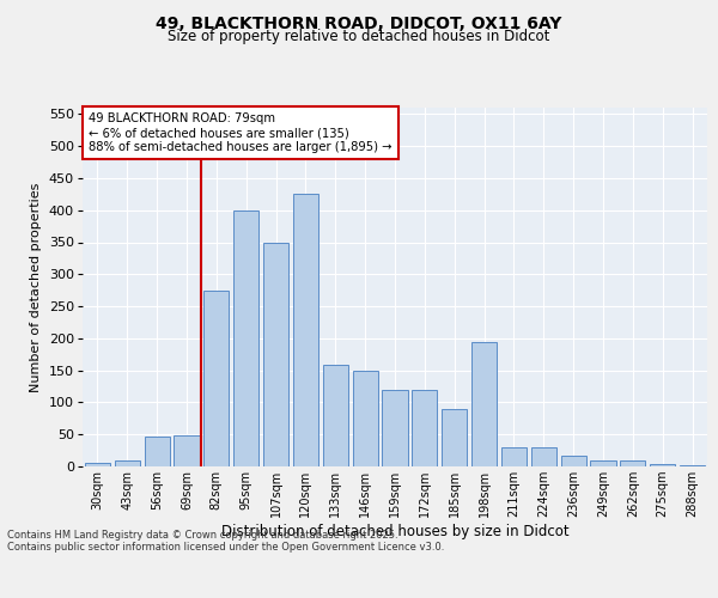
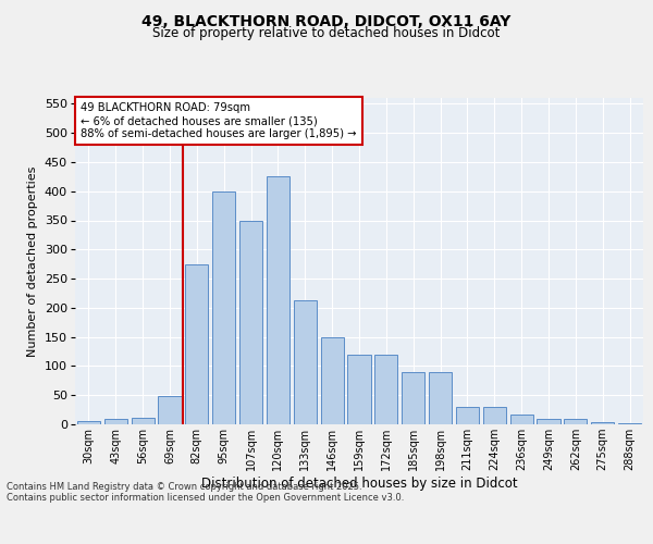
56sqm: 46 -> 12
133sqm: 158 -> 213
198sqm: 194 -> 90
